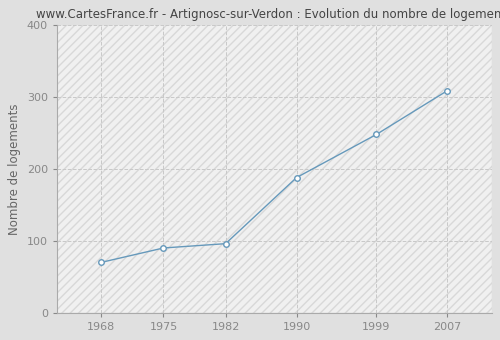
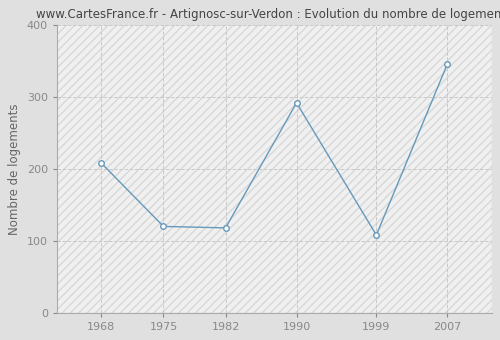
1968: 70 -> 208
1975: 90 -> 120
1982: 96 -> 118
1990: 188 -> 292
1999: 248 -> 108
2007: 309 -> 346
